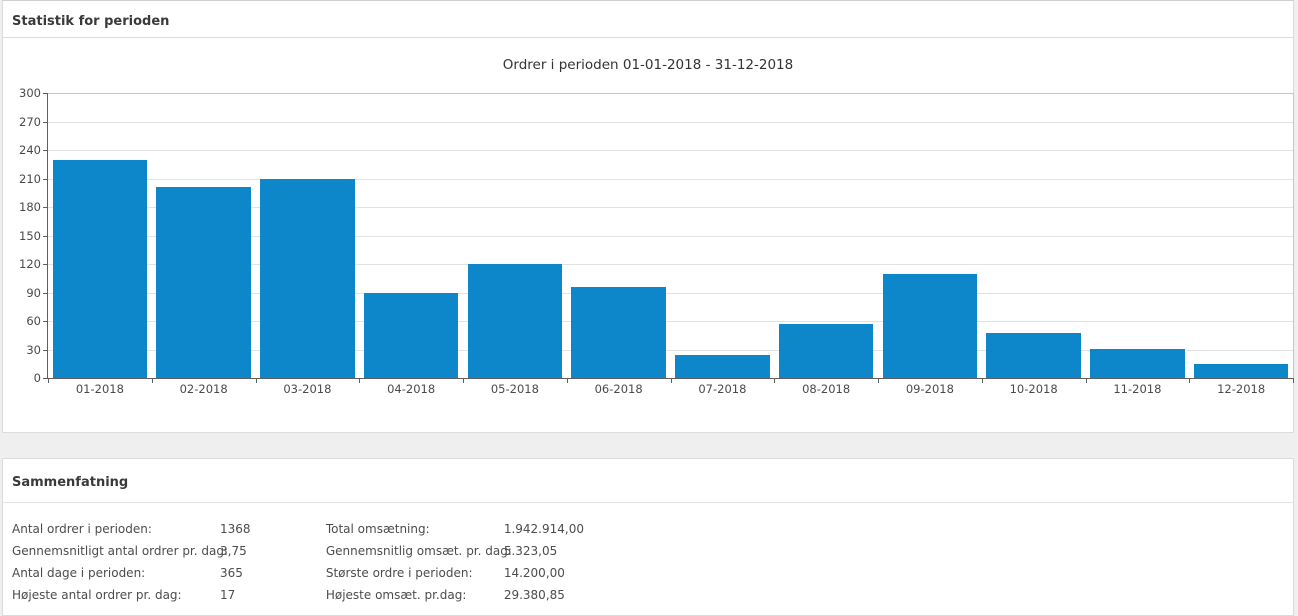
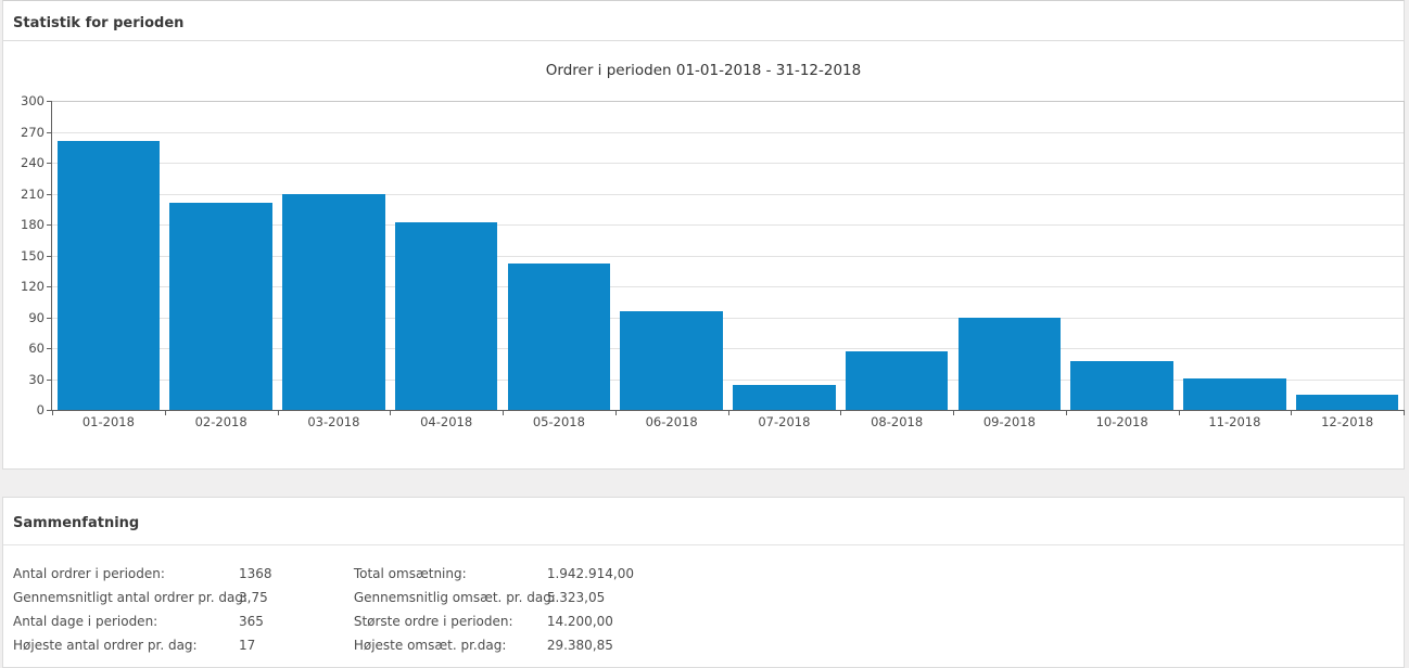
01-2018: 230 -> 260
04-2018: 90 -> 180
05-2018: 120 -> 140
09-2018: 110 -> 90
